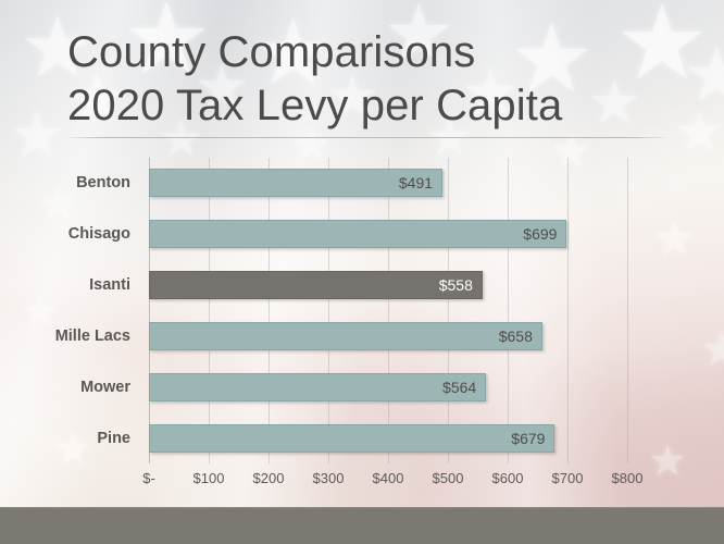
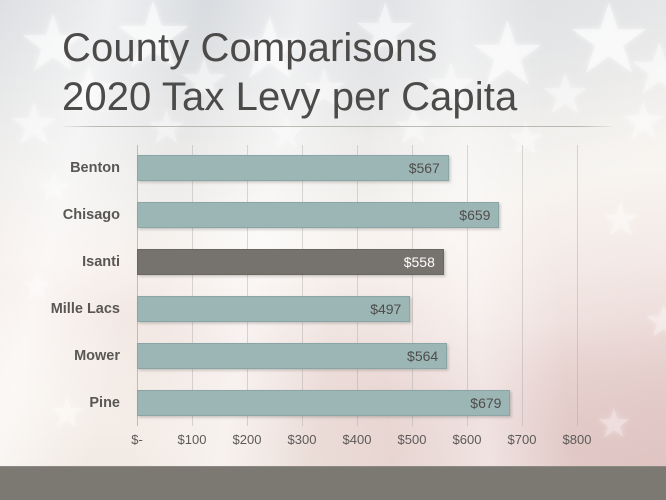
Benton: $491 -> $567
Chisago: $699 -> $659
Mille Lacs: $658 -> $497
